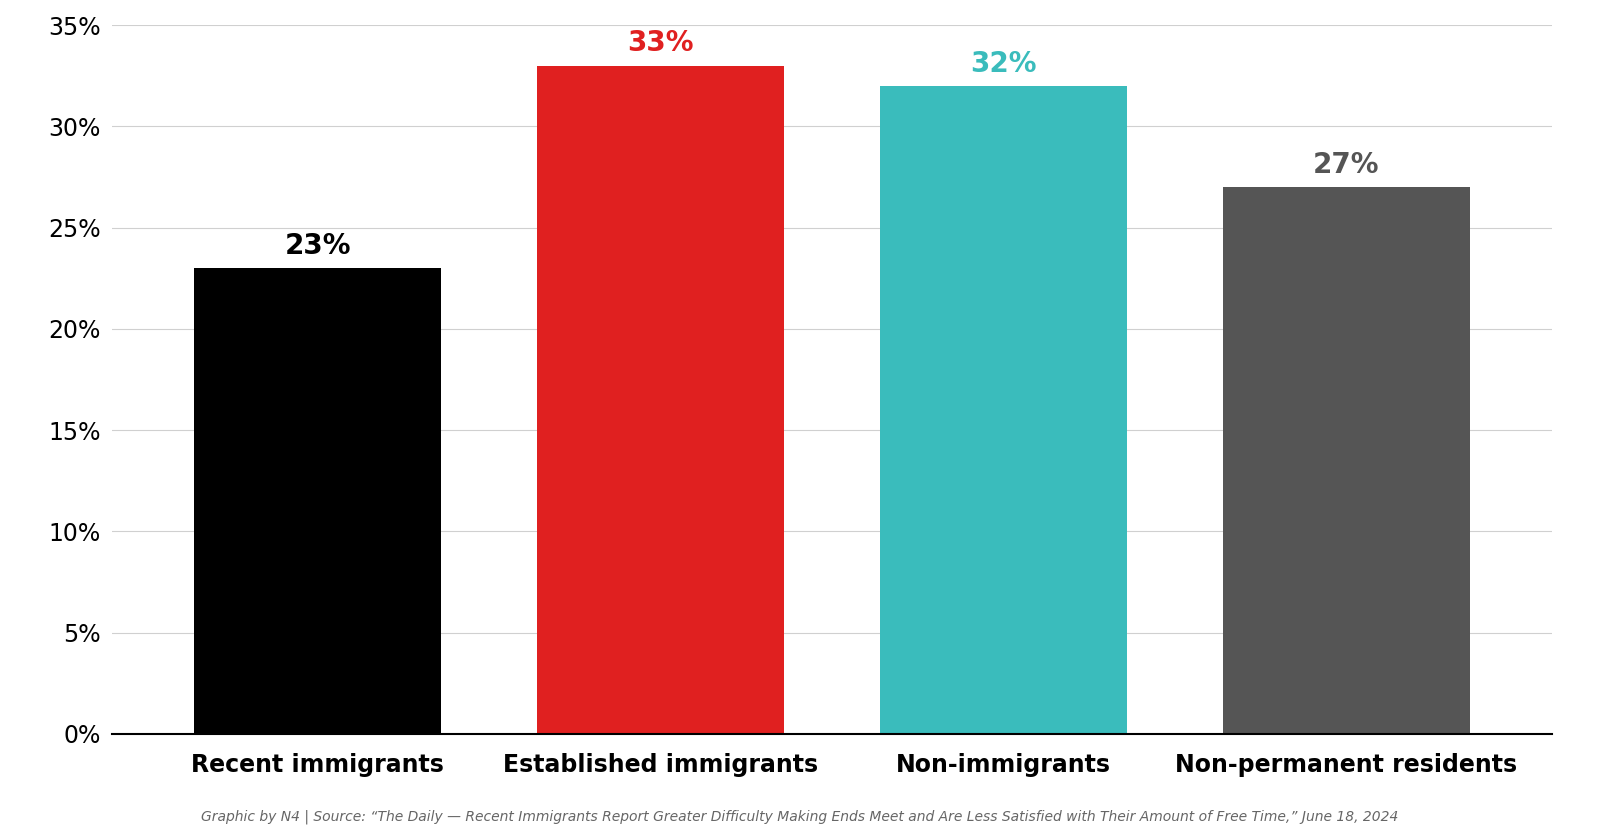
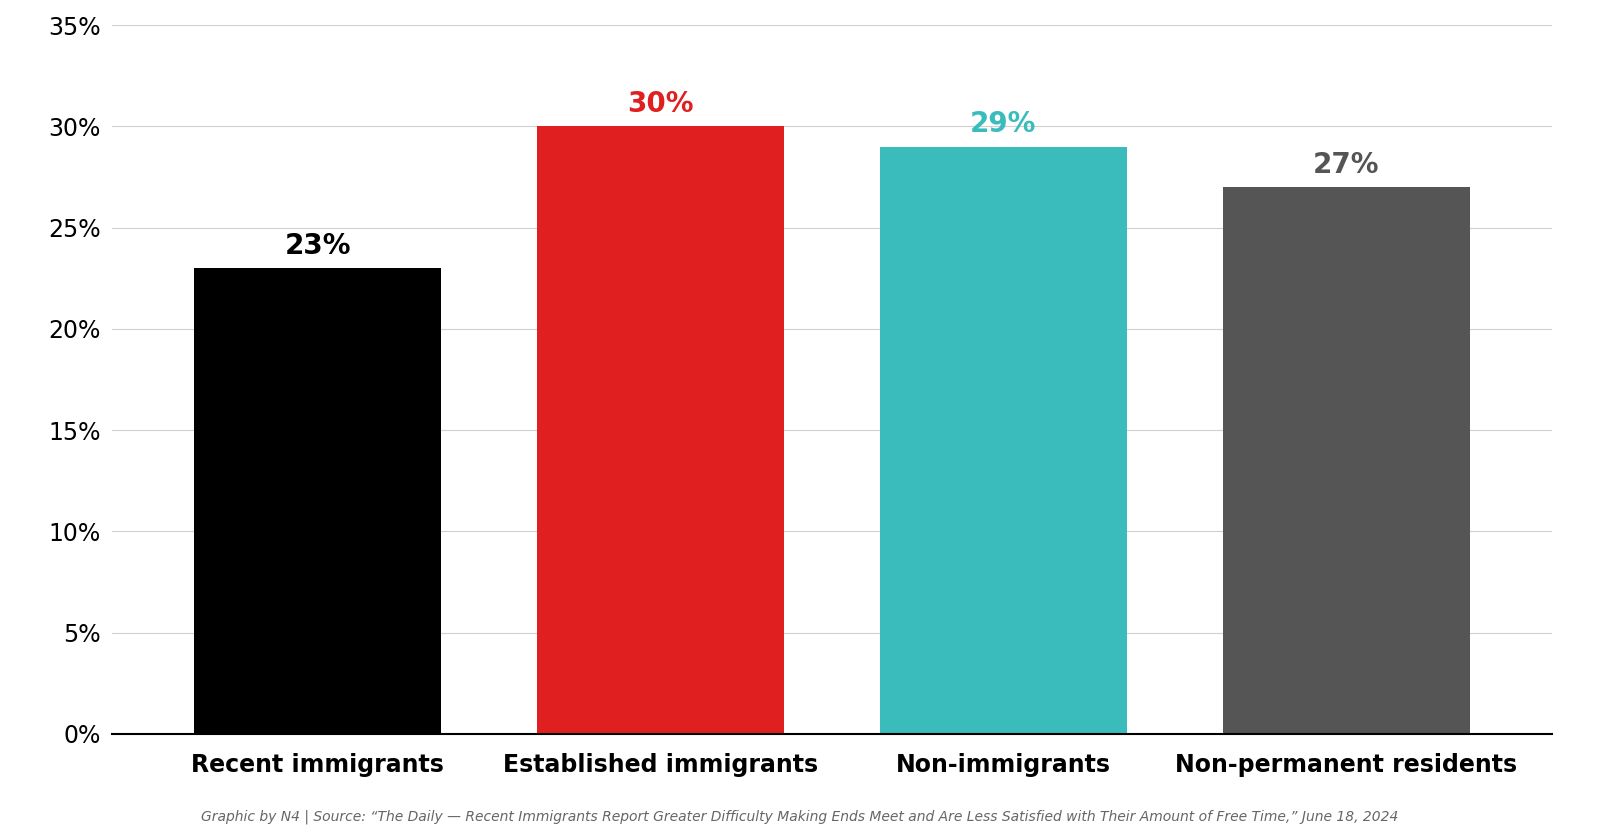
Established immigrants: 33% -> 30%
Non-immigrants: 32% -> 29%
